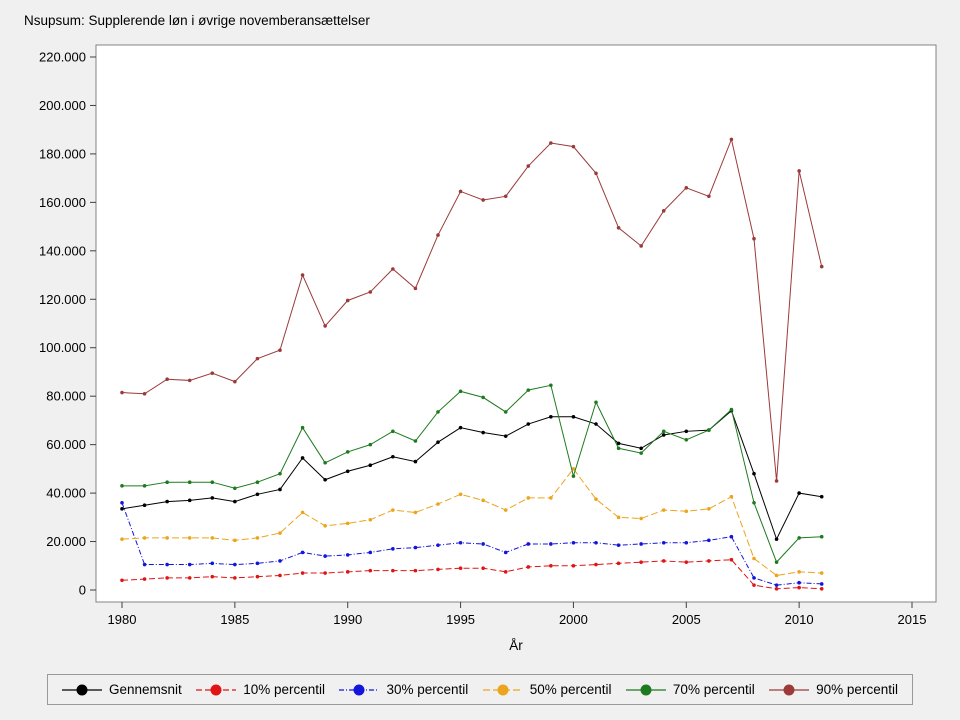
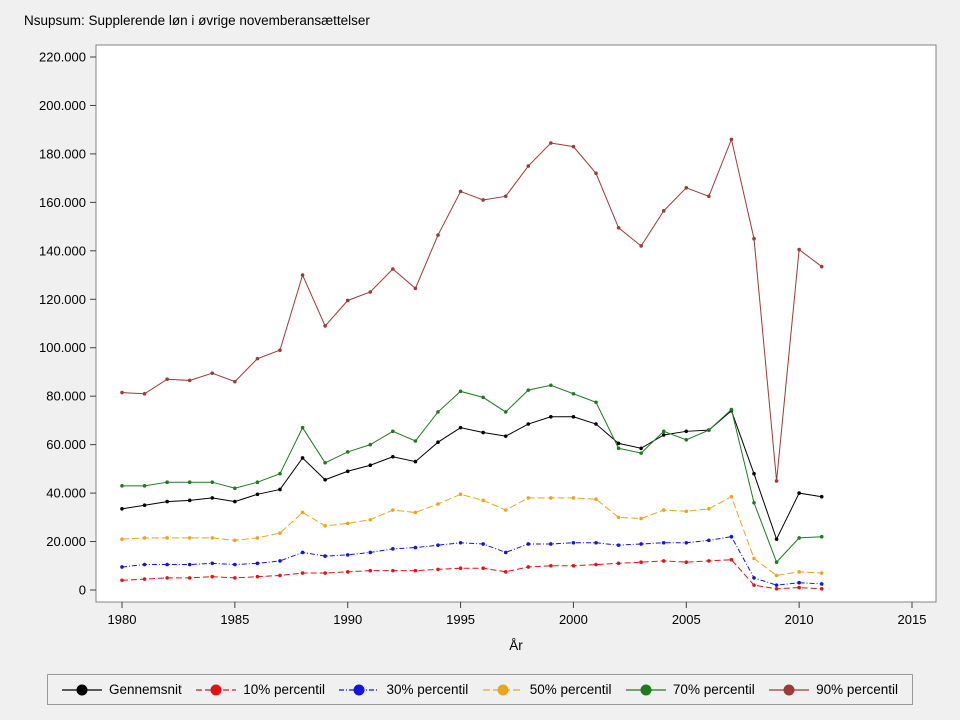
30% percentil/1980: 36000 -> 10000
50% percentil/2000: 50000 -> 38000
70% percentil/2000: 47000 -> 81000
90% percentil/2010: 173000 -> 140000
